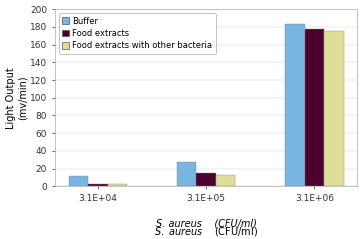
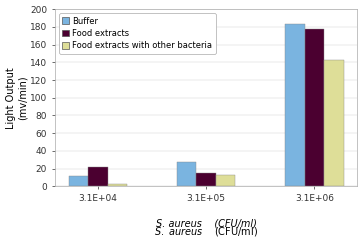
Food extracts/3.1E+04: 3 -> 22
Food extracts with other bacteria/3.1E+06: 175 -> 142
